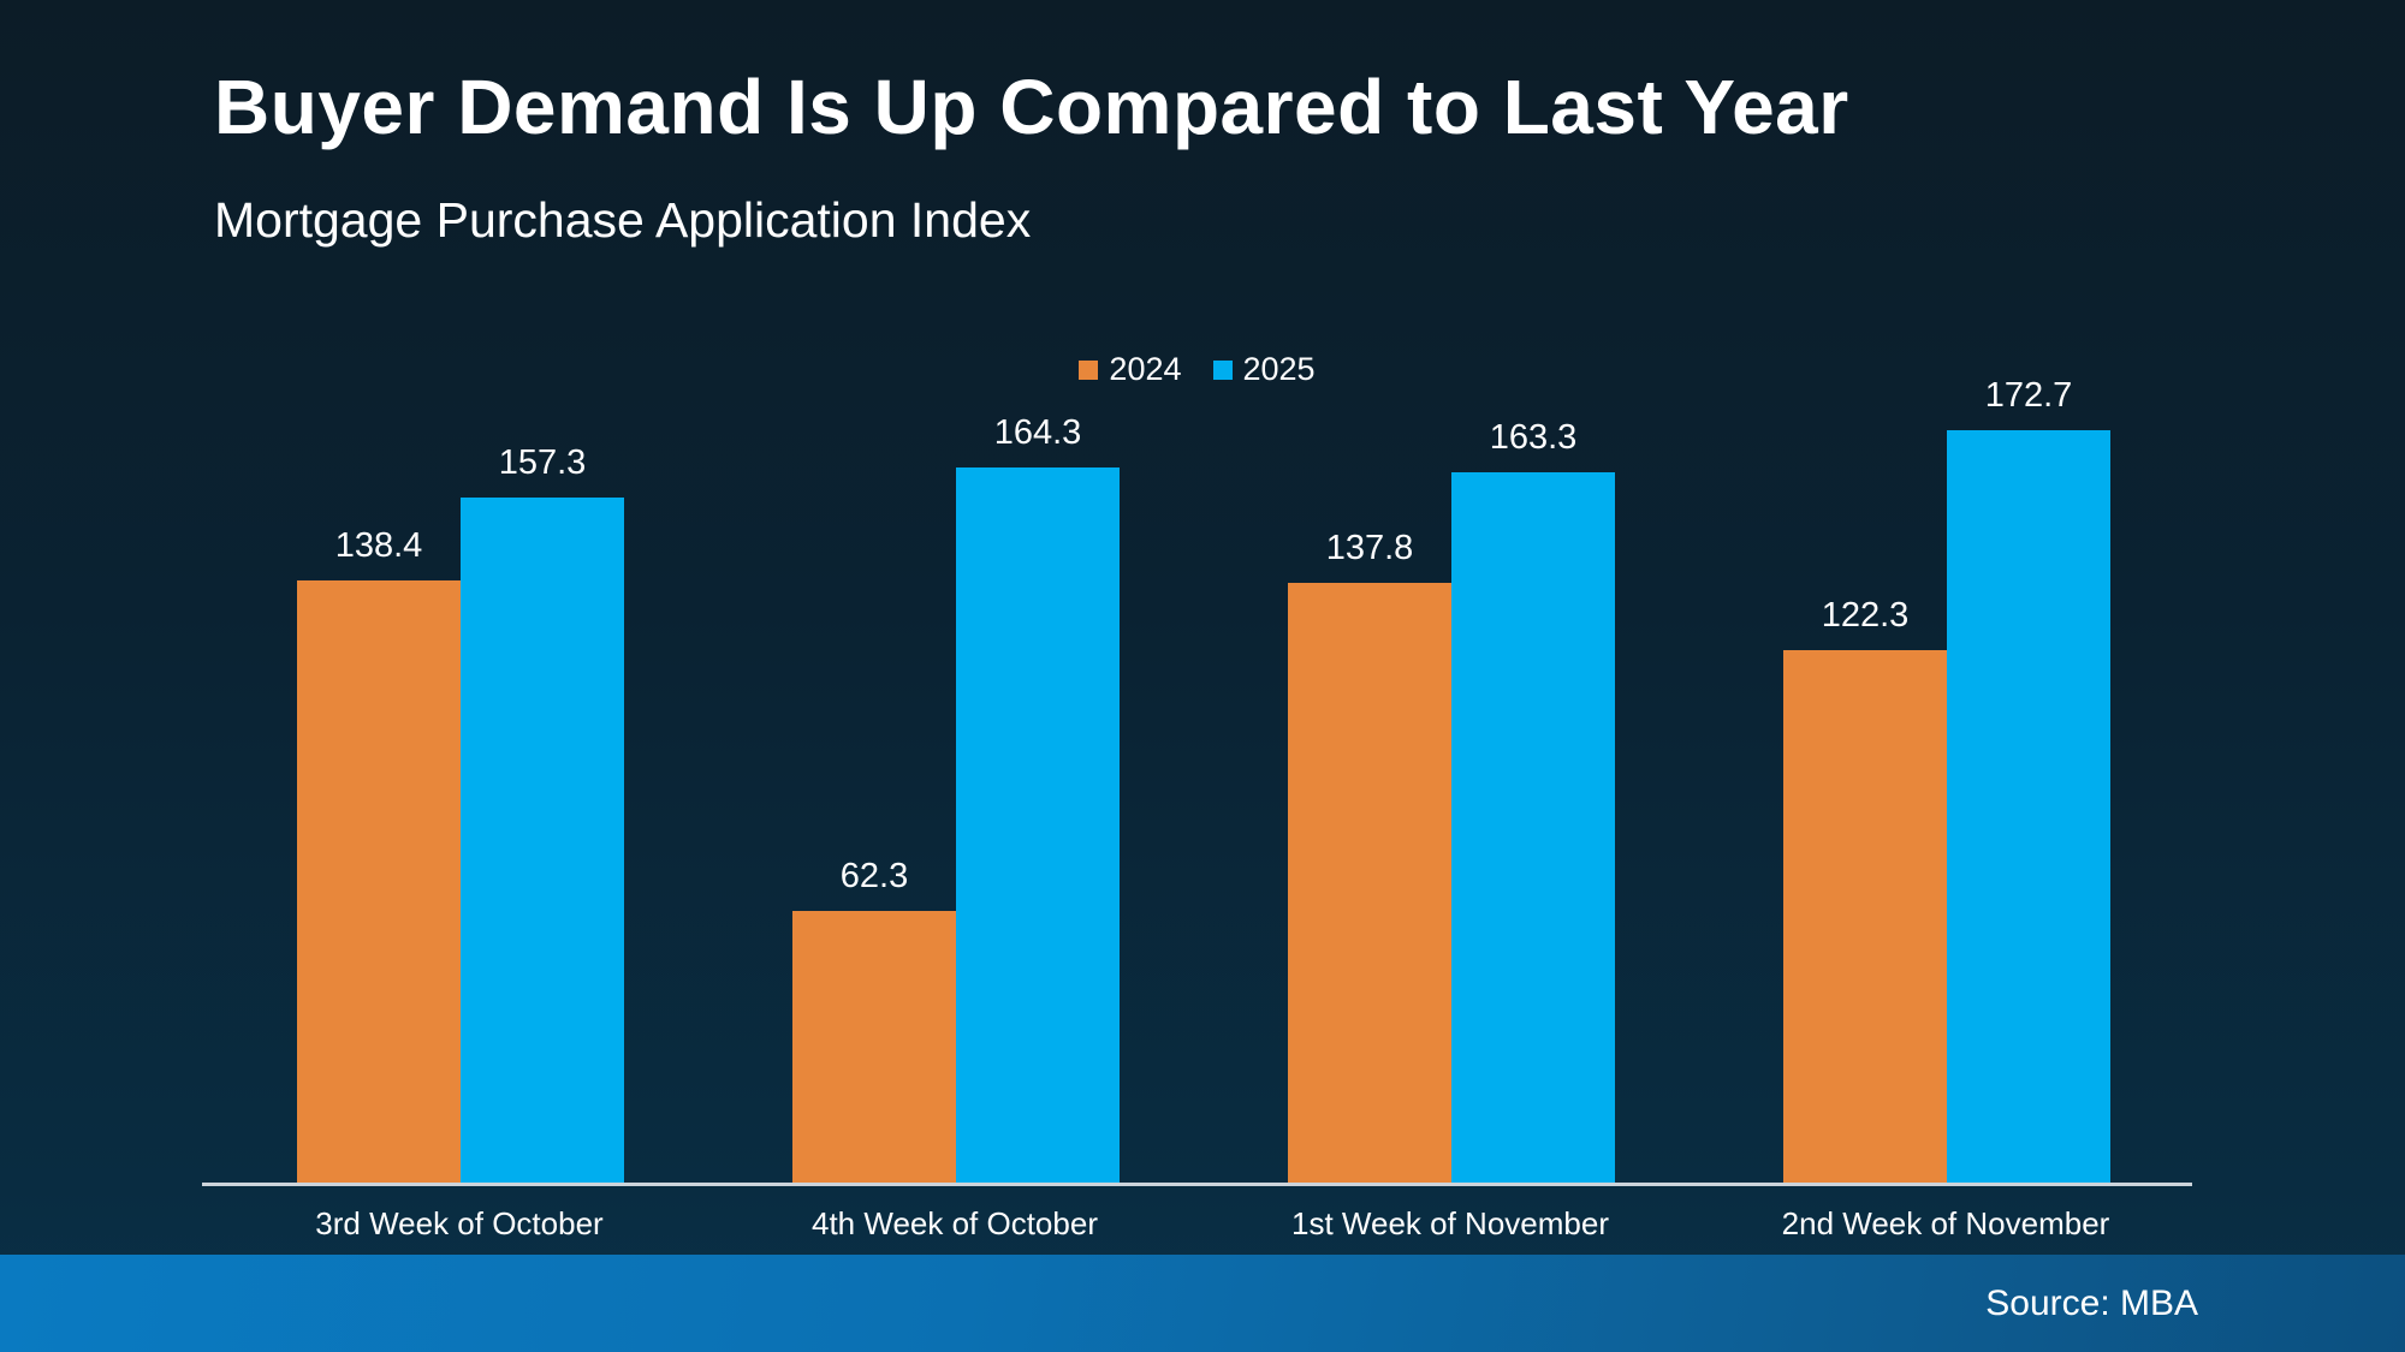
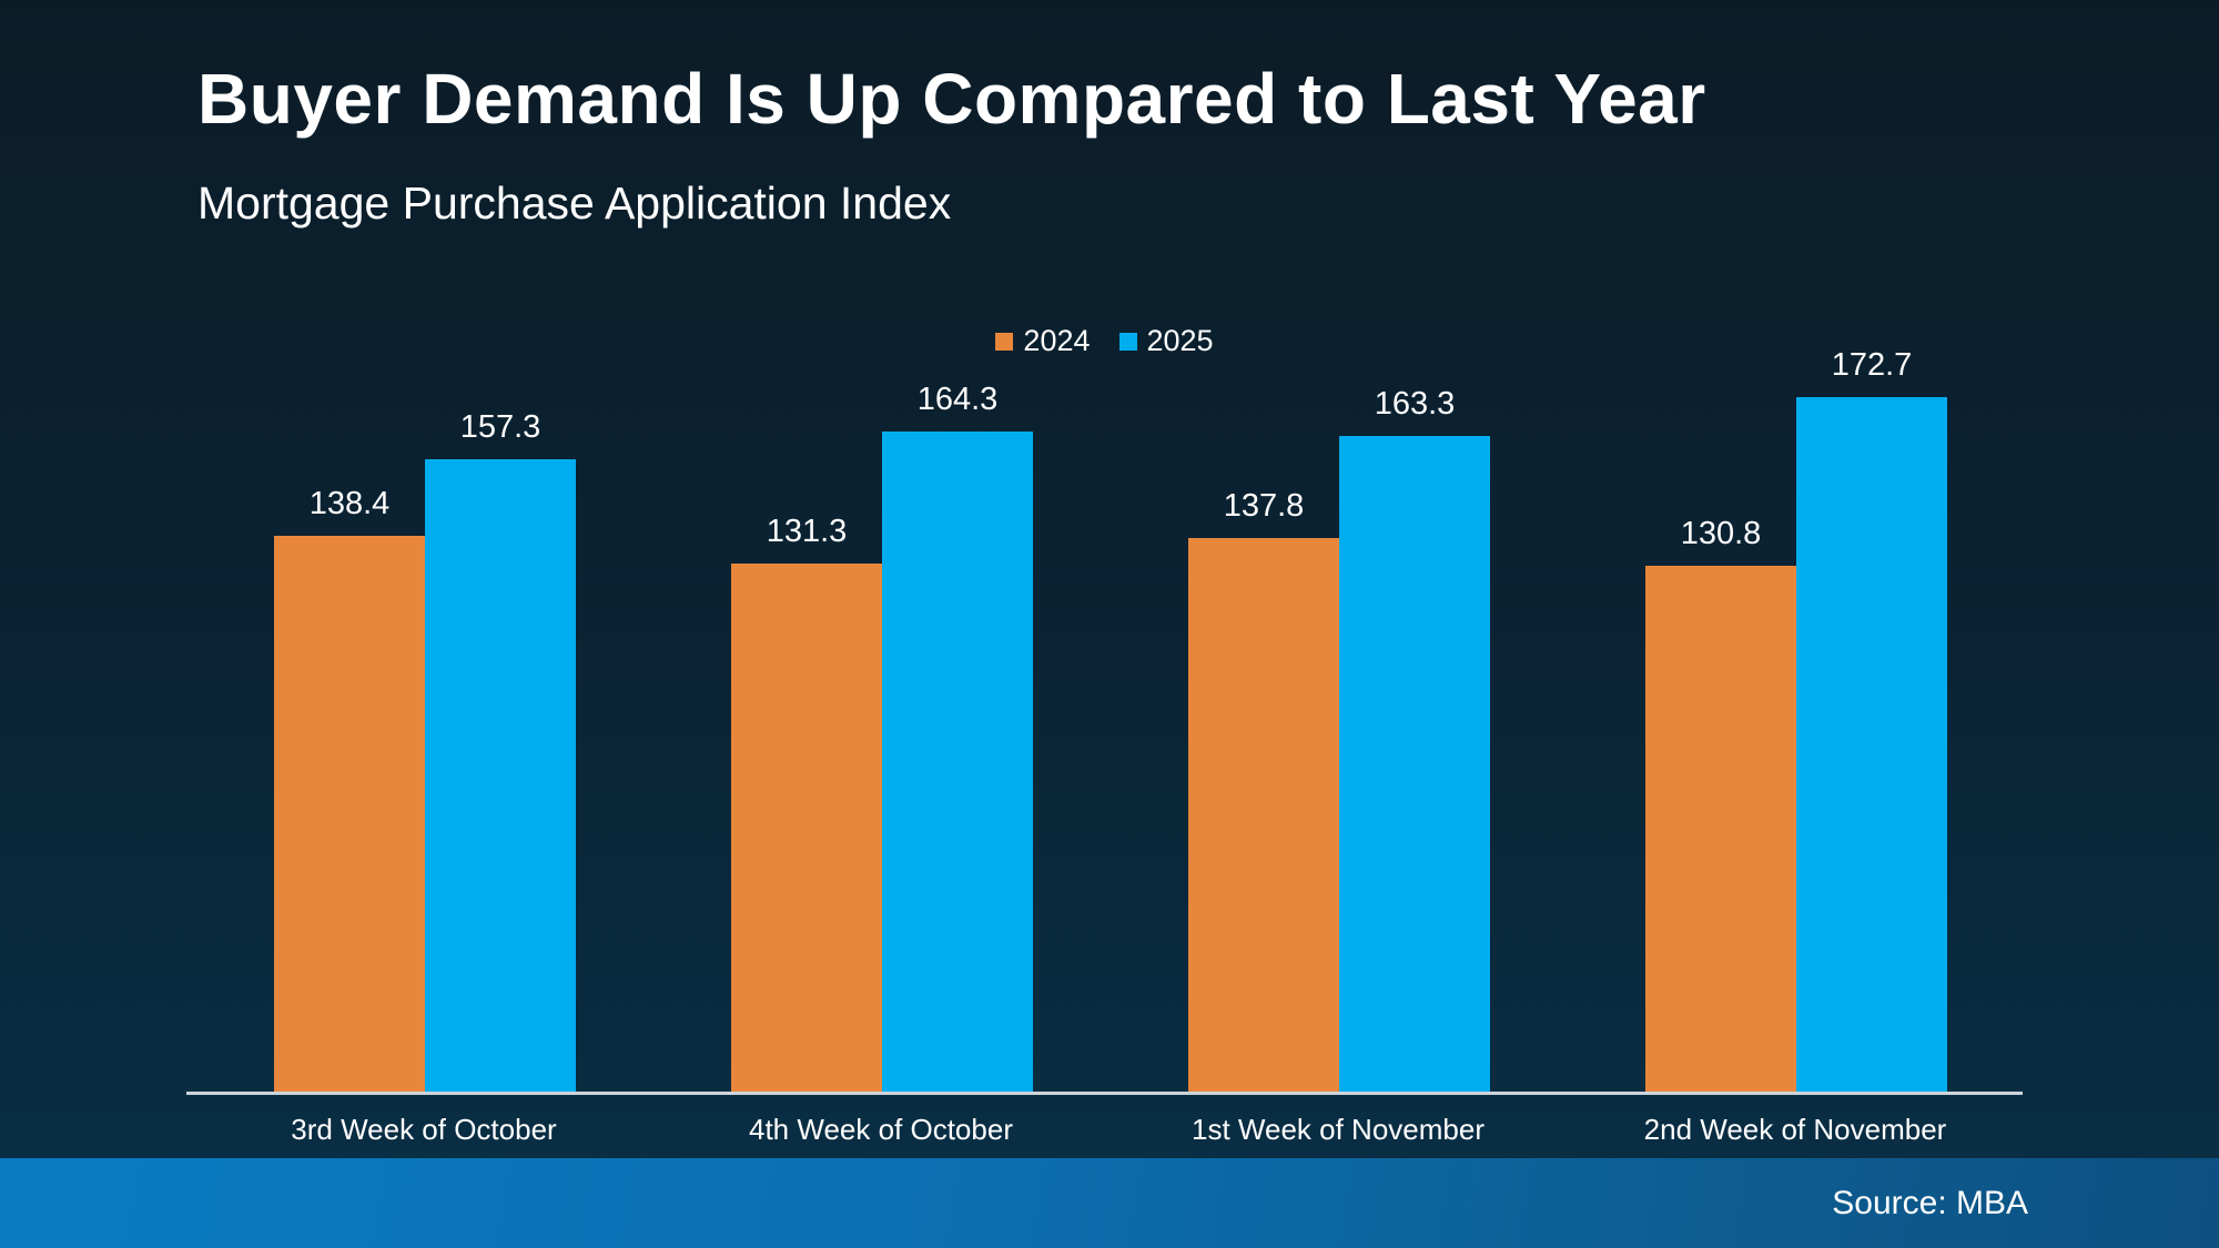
2024/4th Week of October: 62.3 -> 131.3
2024/2nd Week of November: 122.3 -> 130.8
